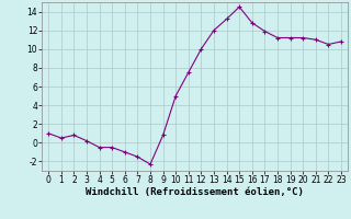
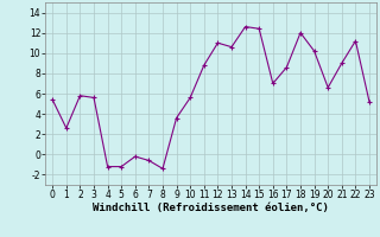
0: 1.0 -> 5.4
1: 0.5 -> 2.6
2: 0.8 -> 5.8
3: 0.2 -> 5.6
4: -0.5 -> -1.2
5: -0.5 -> -1.2
6: -1.0 -> -0.2
7: -1.5 -> -0.6
8: -2.3 -> -1.4
9: 0.8 -> 3.6
10: 5.0 -> 5.6
11: 7.5 -> 8.8
12: 10.0 -> 11.0
13: 12.0 -> 10.6
14: 13.2 -> 12.6
15: 14.5 -> 12.4
16: 12.8 -> 7.0
17: 11.9 -> 8.6
18: 11.2 -> 12.0
19: 11.2 -> 10.2
20: 11.2 -> 6.6
21: 11.0 -> 9.0
22: 10.5 -> 11.2
23: 10.8 -> 5.2
